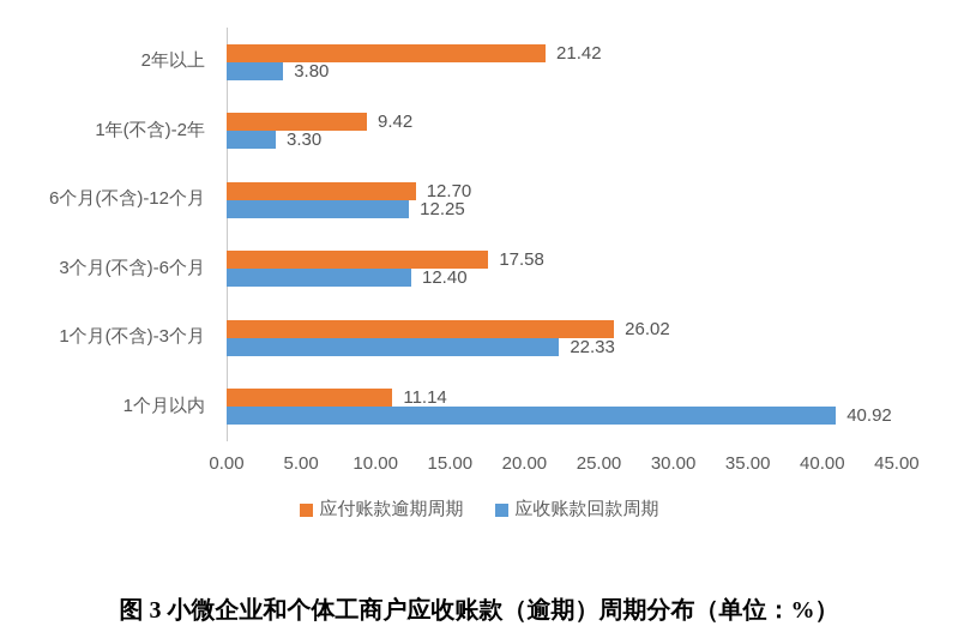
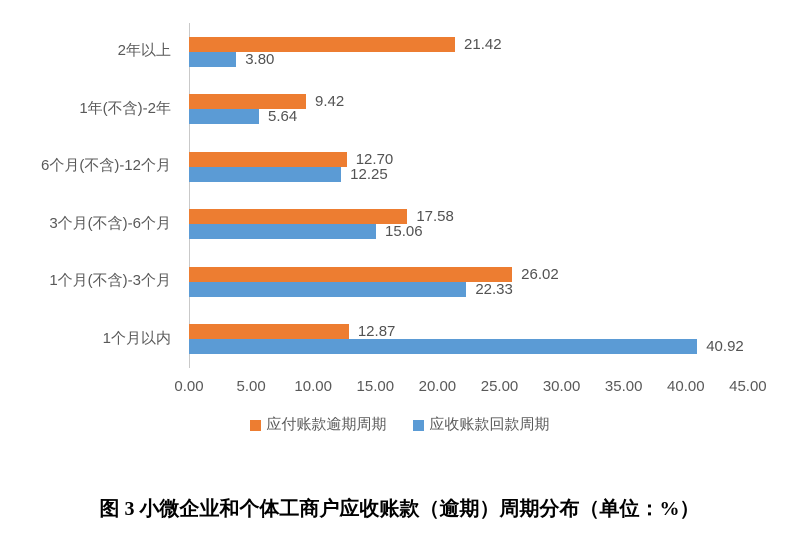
应收账款回款周期/1年(不含)-2年: 3.30 -> 5.64
应收账款回款周期/3个月(不含)-6个月: 12.40 -> 15.06
应付账款逾期周期/1个月以内: 11.14 -> 12.87
